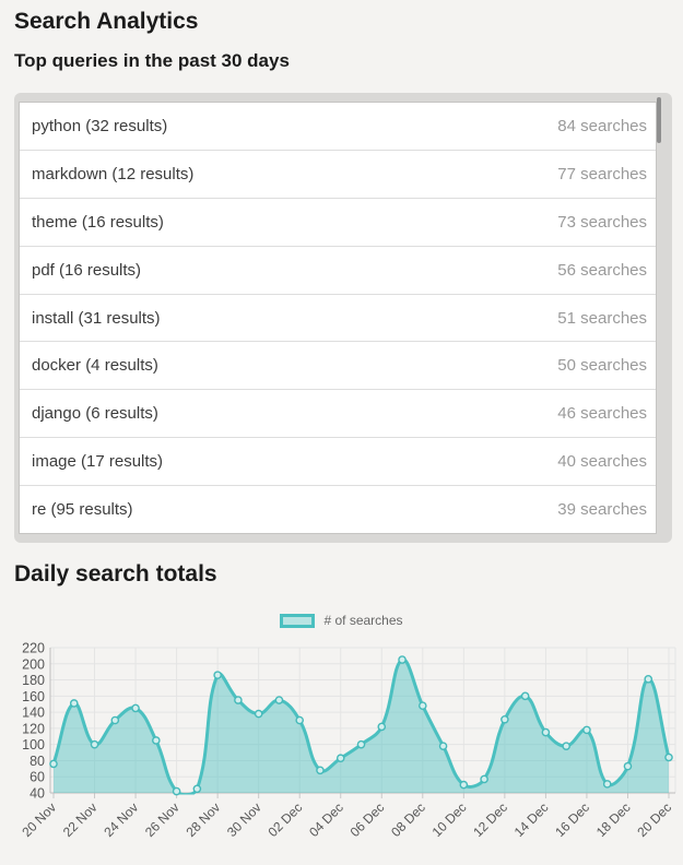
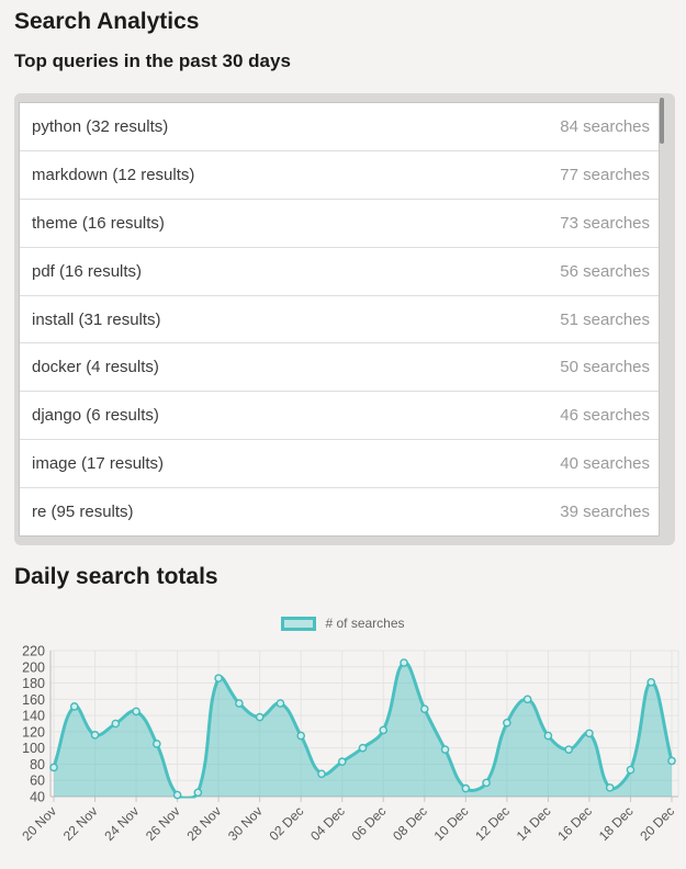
22 Nov: 100 -> 120
02 Dec: 130 -> 120
